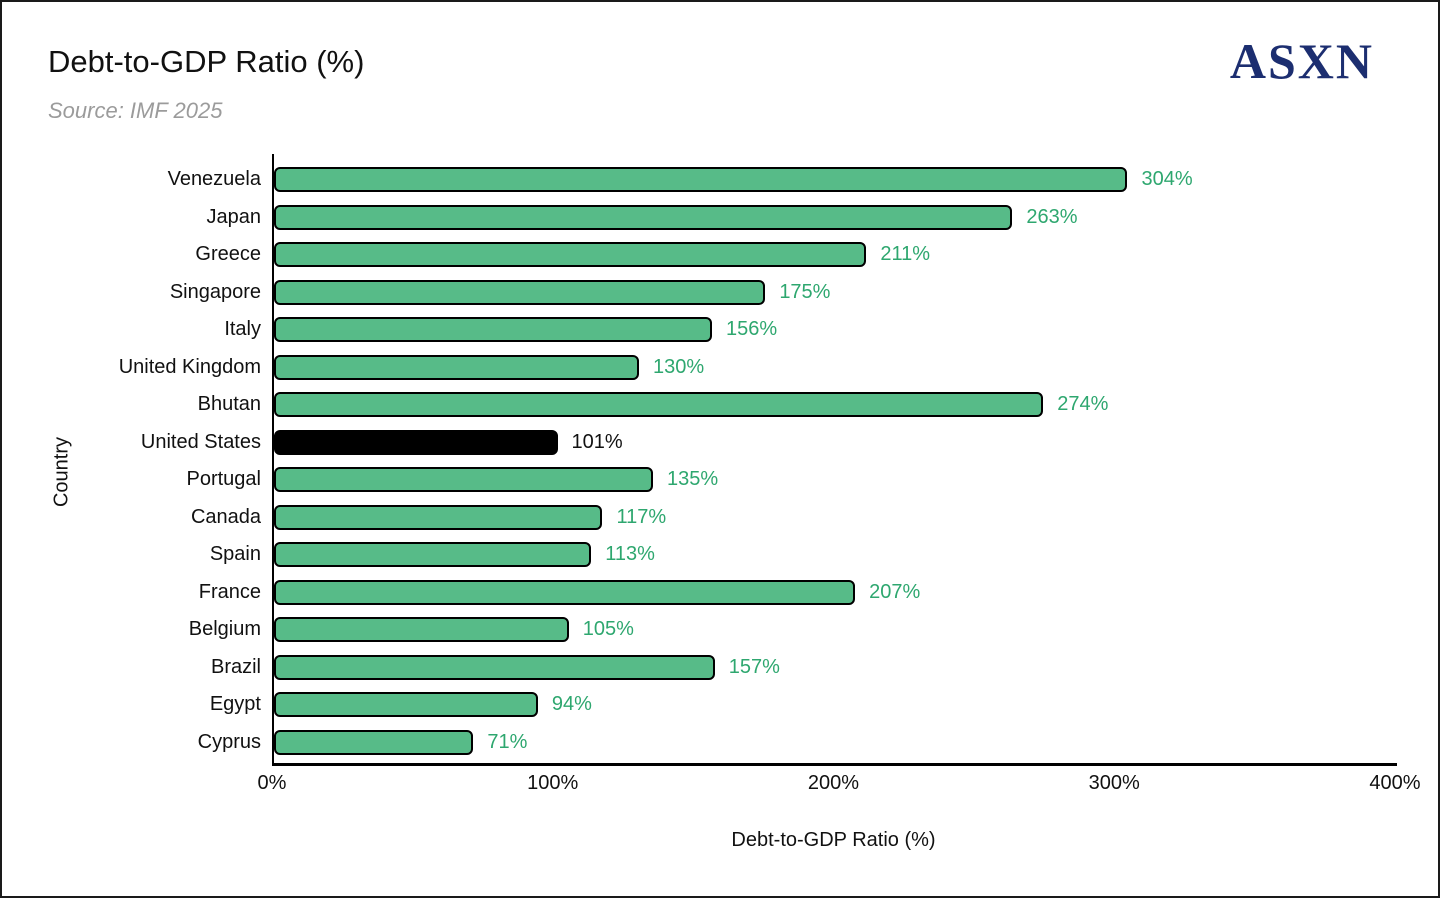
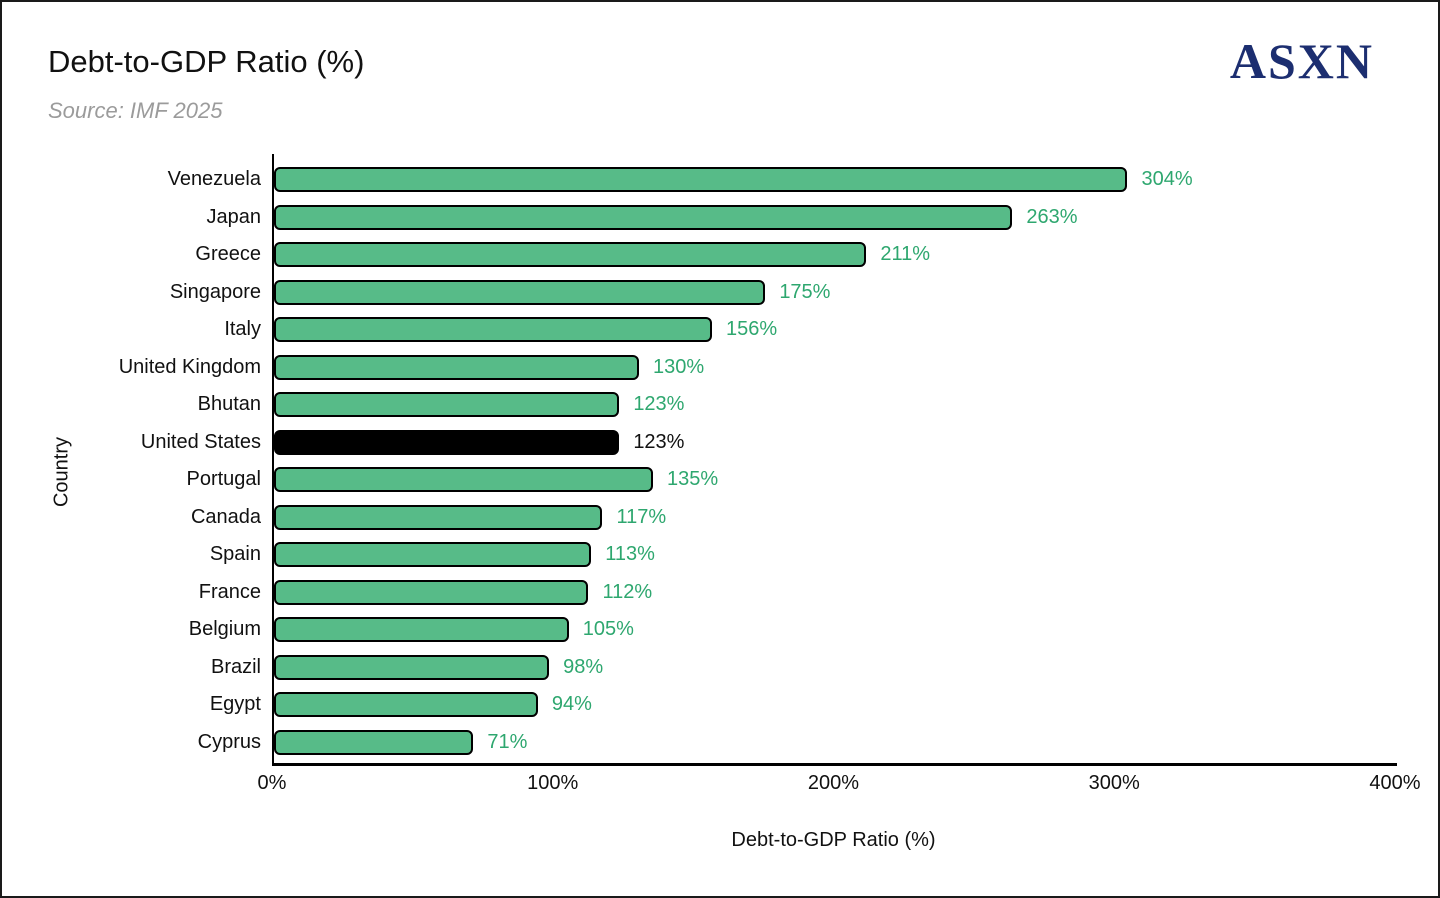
Bhutan: 274% -> 123%
United States: 101% -> 123%
France: 207% -> 112%
Brazil: 157% -> 98%
